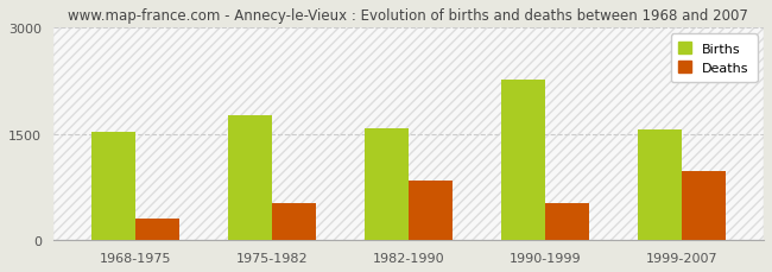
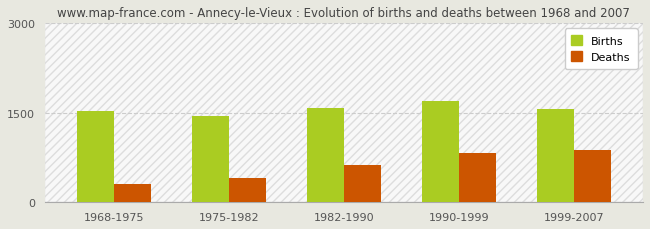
Births/1975-1982: 1760 -> 1450
Deaths/1975-1982: 520 -> 400
Deaths/1982-1990: 840 -> 620
Births/1990-1999: 2260 -> 1700
Deaths/1990-1999: 520 -> 820
Deaths/1999-2007: 980 -> 870
